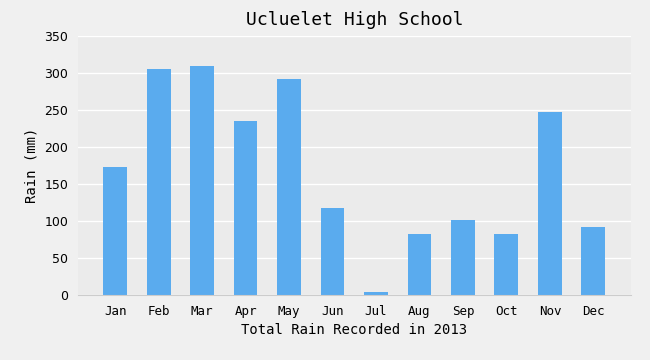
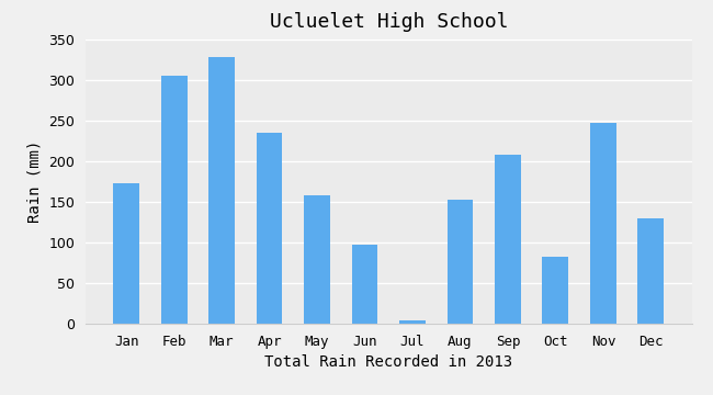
Mar: 310 -> 329
May: 292 -> 158
Jun: 118 -> 98
Aug: 82 -> 153
Sep: 102 -> 208
Dec: 92 -> 130
